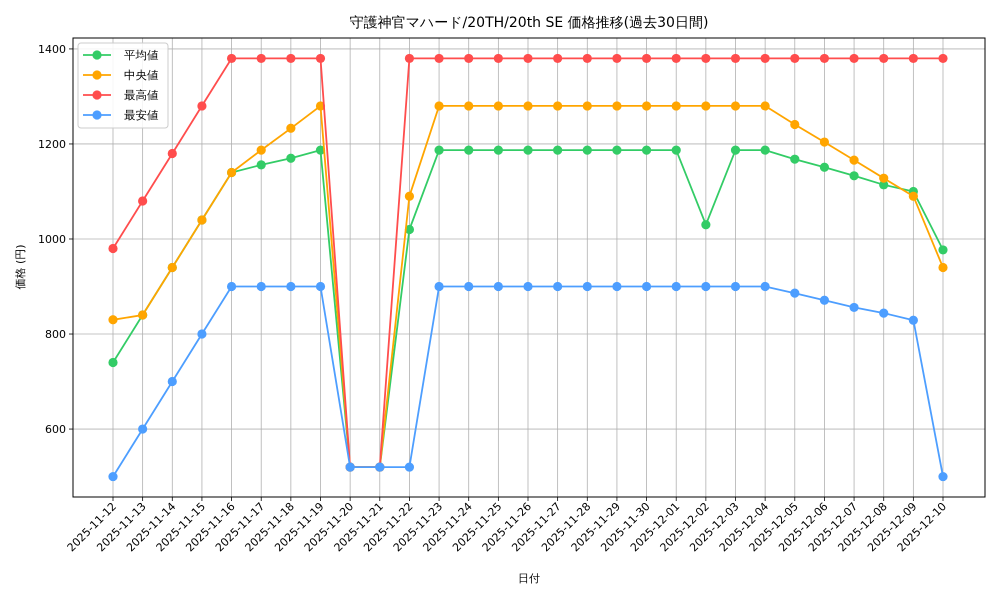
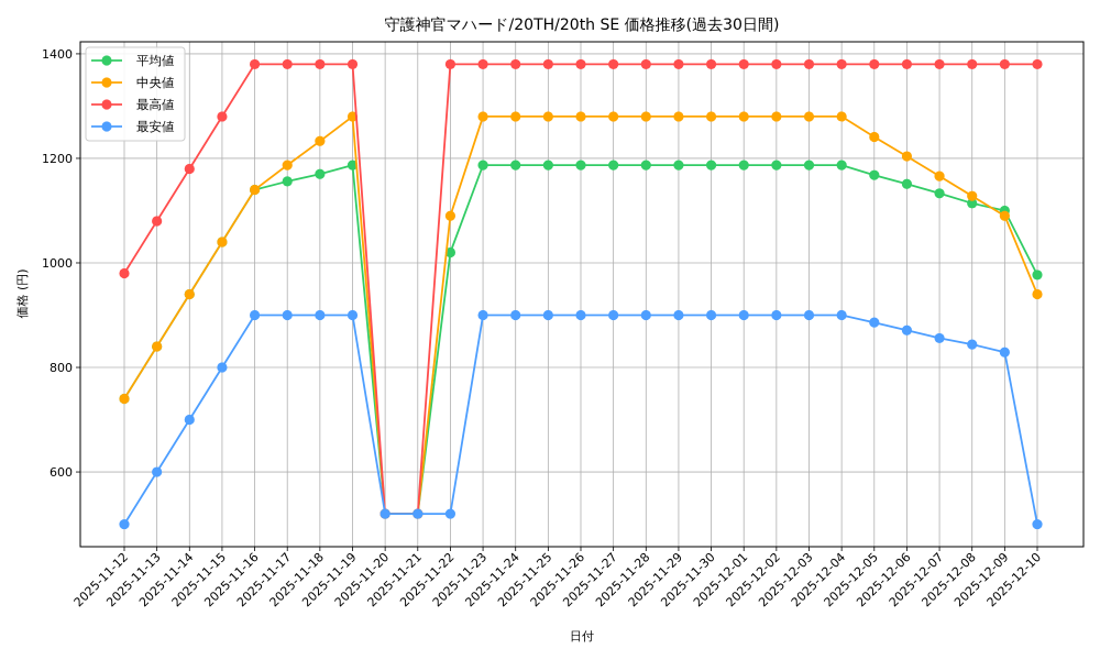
中央値/2025-11-12: 830 -> 740
平均値/2025-12-02: 1030 -> 1190
